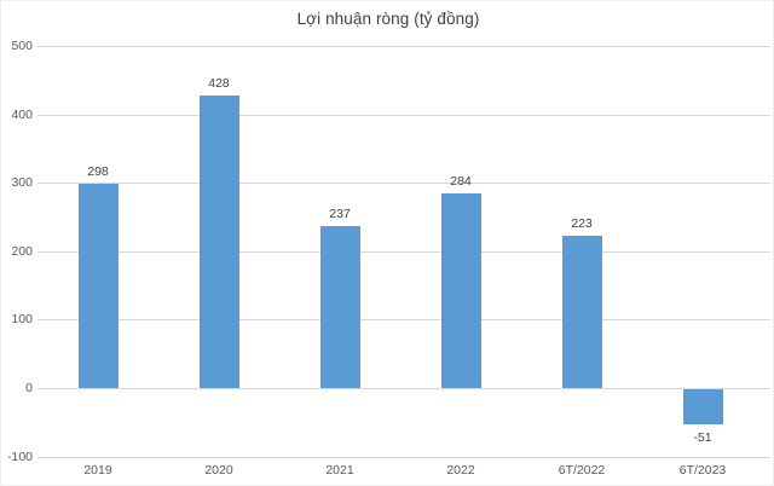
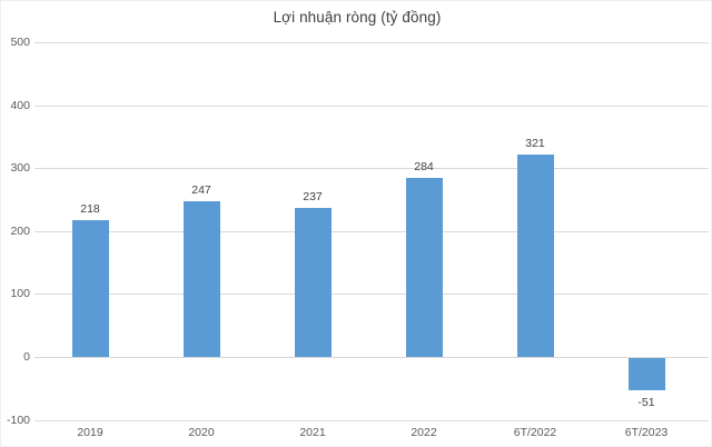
2019: 298 -> 218
2020: 428 -> 247
6T/2022: 223 -> 321
